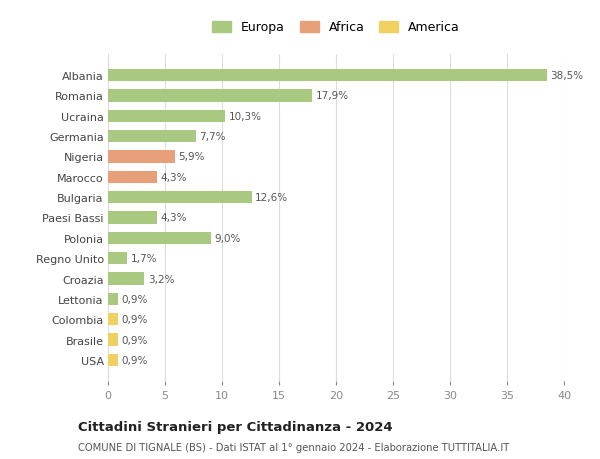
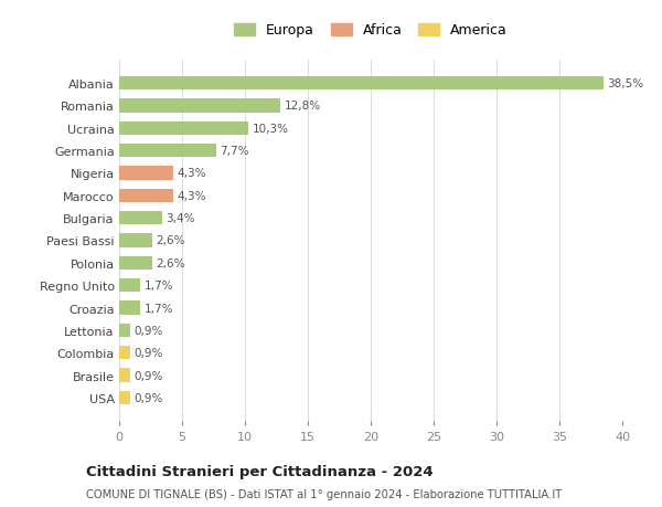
Romania: 17,9% -> 12,8%
Nigeria: 5,9% -> 4,3%
Bulgaria: 12,6% -> 3,4%
Paesi Bassi: 4,3% -> 2,6%
Polonia: 9,0% -> 2,6%
Croazia: 3,2% -> 1,7%
